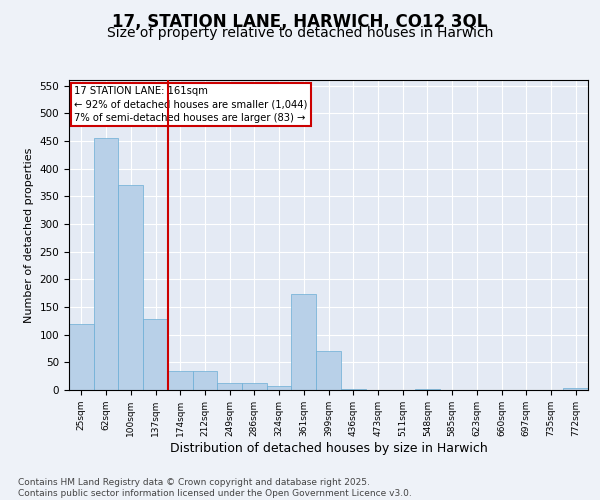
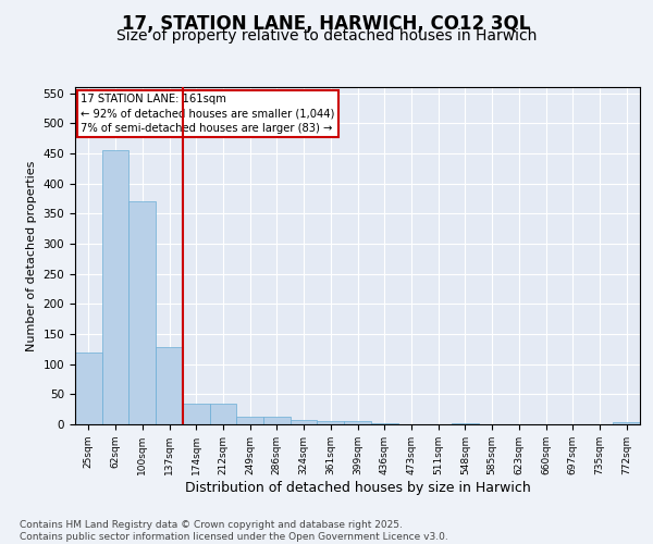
361sqm: 174 -> 5
399sqm: 70 -> 5
